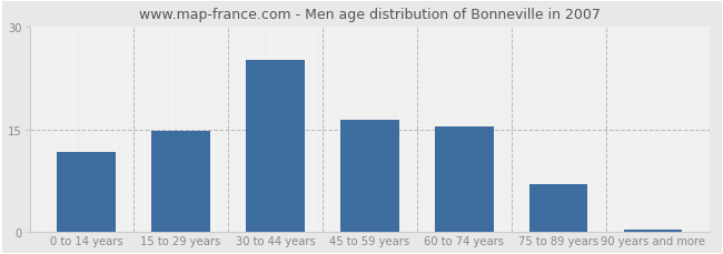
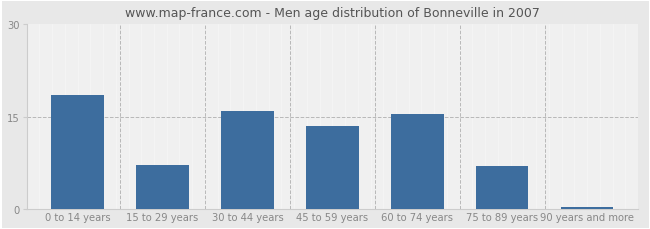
0 to 14 years: 11.8 -> 18.5
15 to 29 years: 14.8 -> 7.2
30 to 44 years: 25.2 -> 16.0
45 to 59 years: 16.4 -> 13.5
